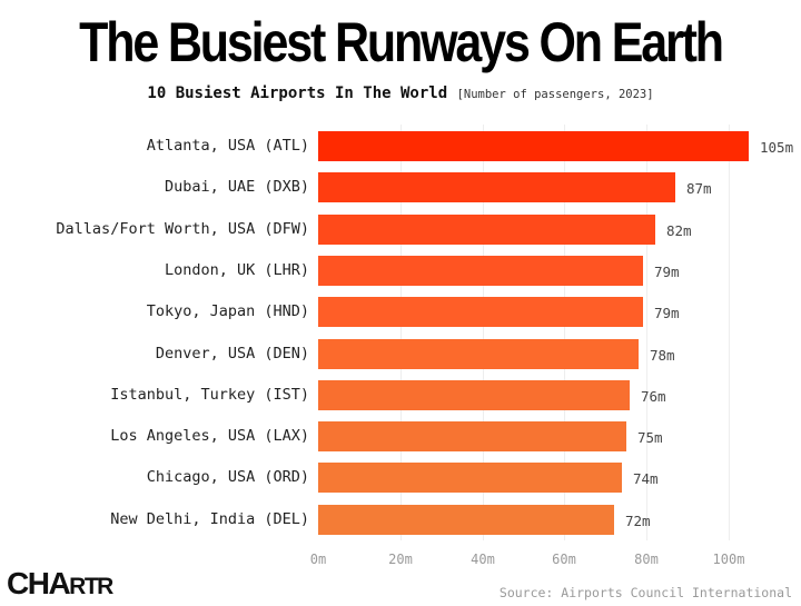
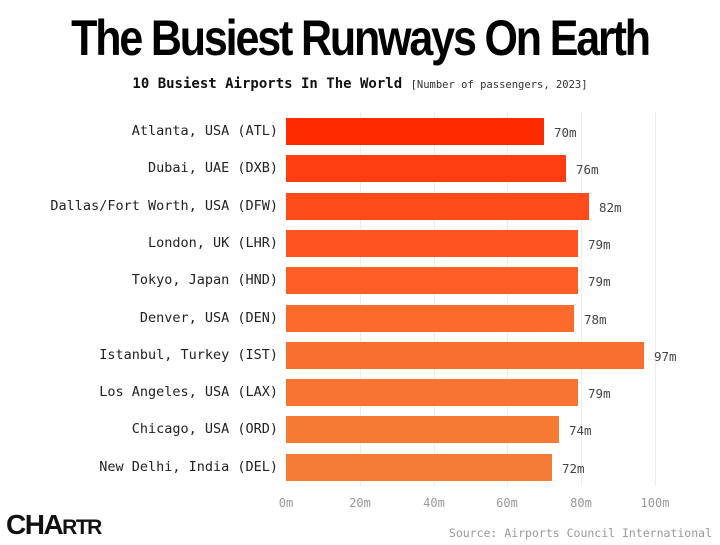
Atlanta, USA (ATL): 105m -> 70m
Dubai, UAE (DXB): 87m -> 76m
Istanbul, Turkey (IST): 76m -> 97m
Los Angeles, USA (LAX): 75m -> 79m
